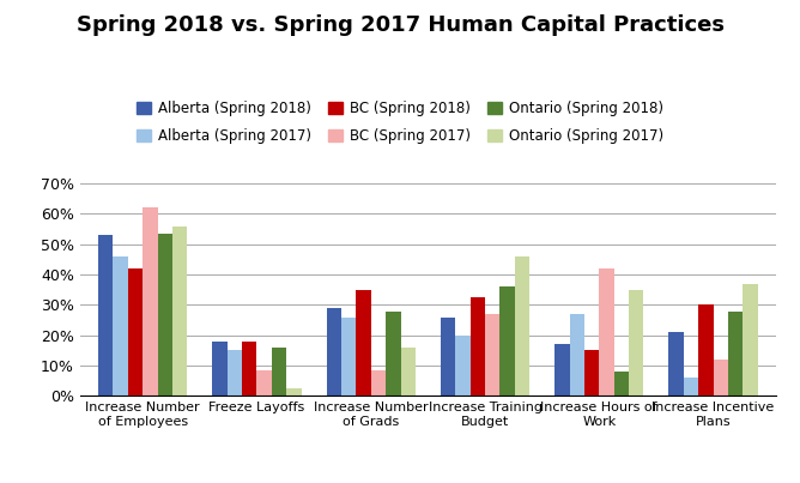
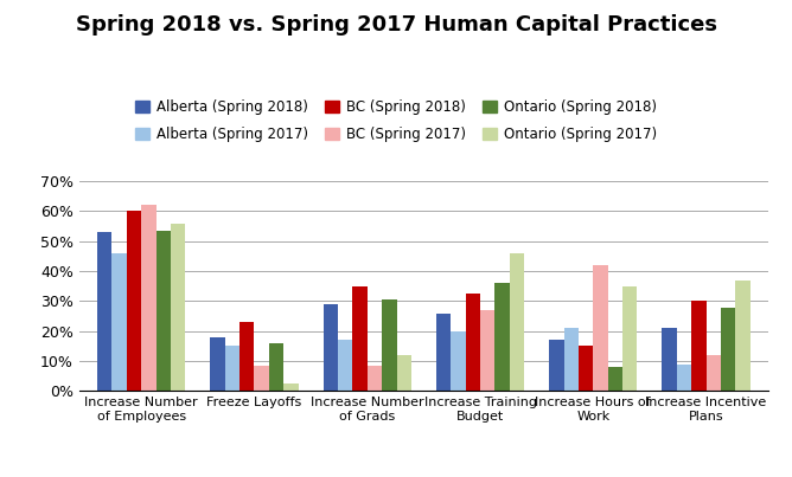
BC (Spring 2018)/Increase Number of Employees: 42.0% -> 60.0%
BC (Spring 2018)/Freeze Layoffs: 18.0% -> 23.0%
Alberta (Spring 2017)/Increase Number of Grads: 26% -> 17%
Ontario (Spring 2018)/Increase Number of Grads: 28.0% -> 30.5%
Ontario (Spring 2017)/Increase Number of Grads: 16.0% -> 12.0%
Alberta (Spring 2017)/Increase Hours of Work: 27% -> 21%
Alberta (Spring 2017)/Increase Incentive Plans: 6% -> 9%
